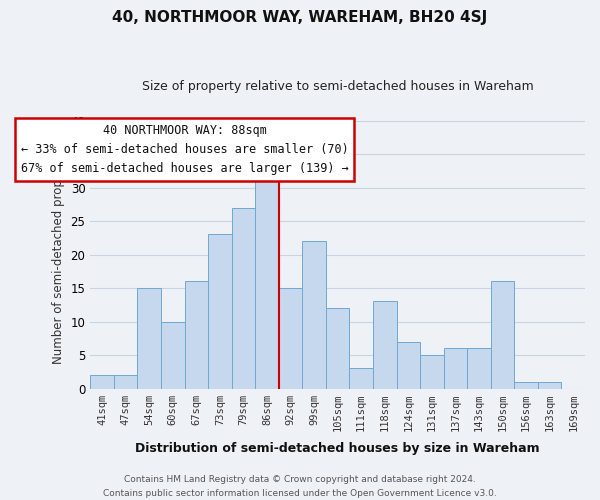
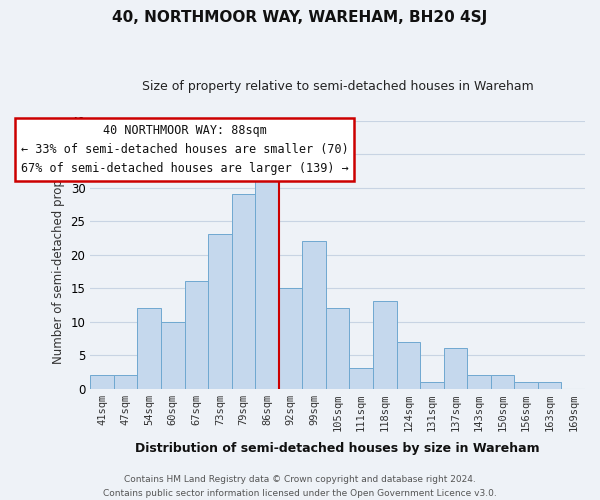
54sqm: 15 -> 12
79sqm: 27 -> 29
131sqm: 5 -> 1
143sqm: 6 -> 2
150sqm: 16 -> 2
